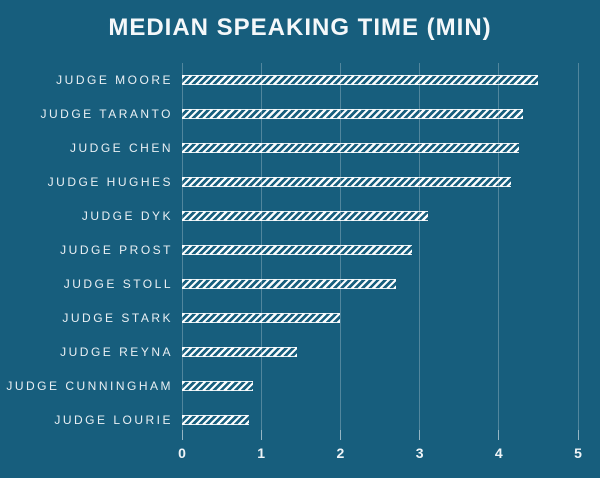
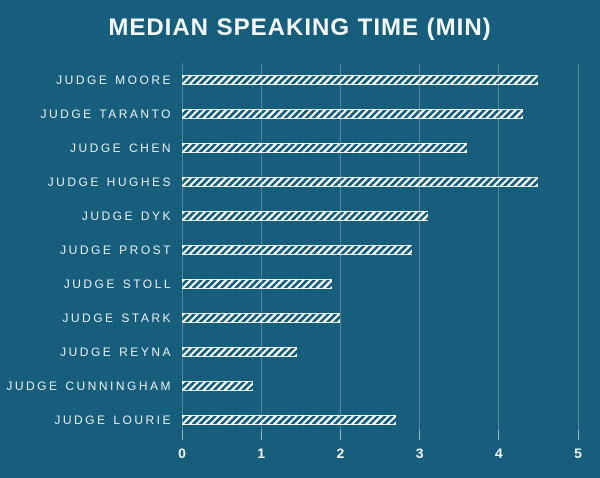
JUDGE CHEN: 4.2 -> 3.6
JUDGE HUGHES: 4.2 -> 4.5
JUDGE STOLL: 2.7 -> 1.9
JUDGE LOURIE: 0.8 -> 2.7
